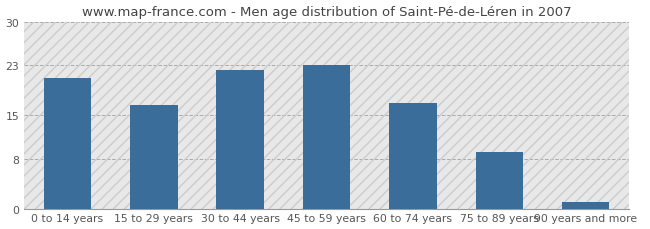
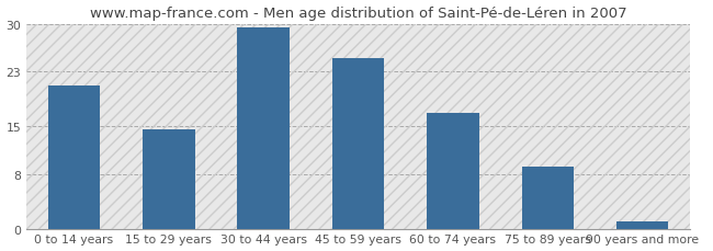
15 to 29 years: 16.6 -> 14.5
30 to 44 years: 22.2 -> 29.5
45 to 59 years: 23.0 -> 25.0
